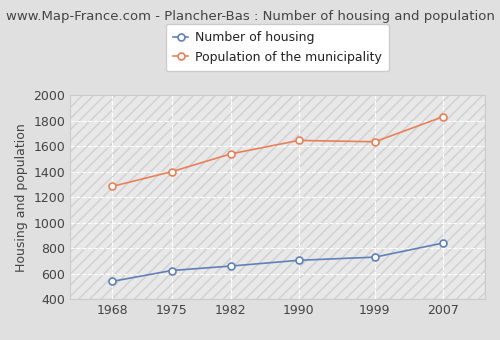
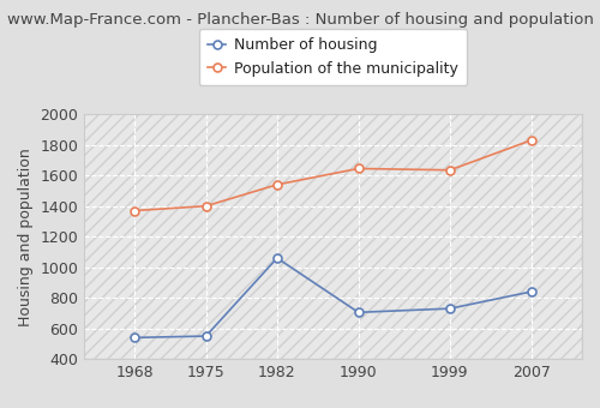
Population of the municipality/1968: 1280 -> 1370
Number of housing/1975: 620 -> 550
Number of housing/1982: 660 -> 1060
